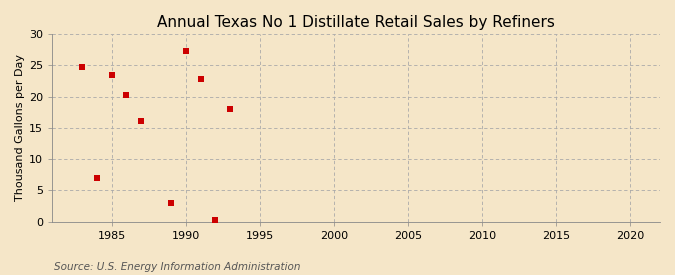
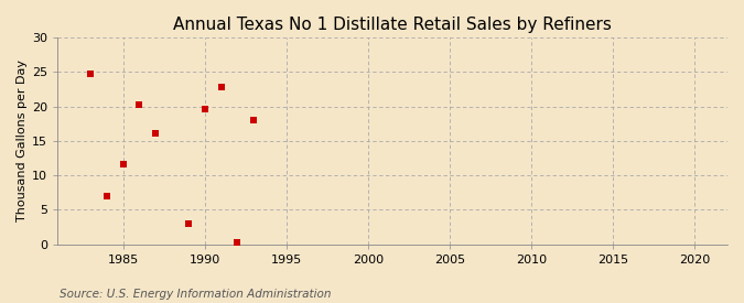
1985: 23.4 -> 11.6
1990: 27.3 -> 19.6
